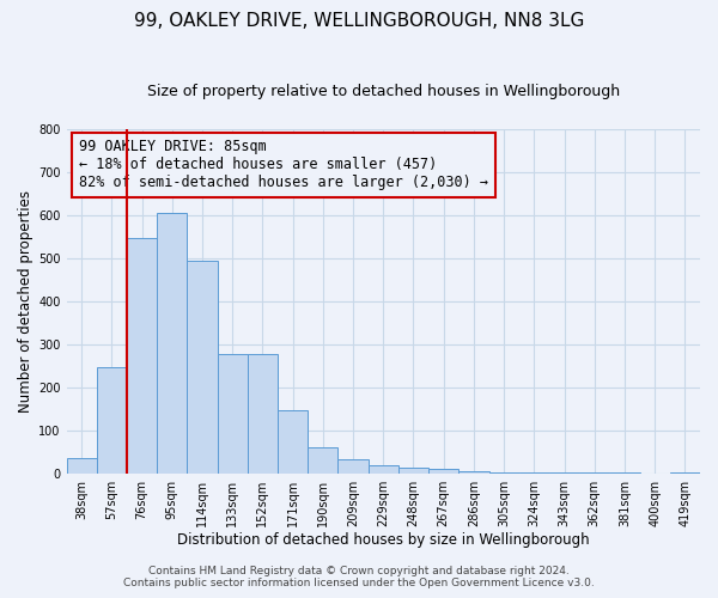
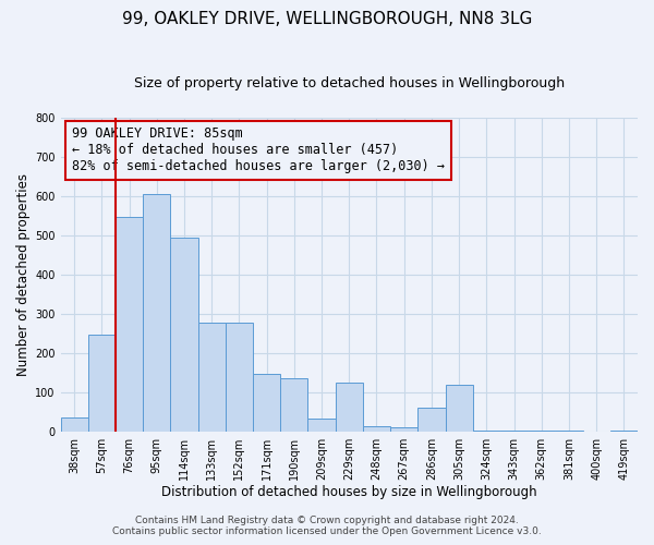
190sqm: 62 -> 135
229sqm: 20 -> 125
286sqm: 5 -> 60
305sqm: 4 -> 120
